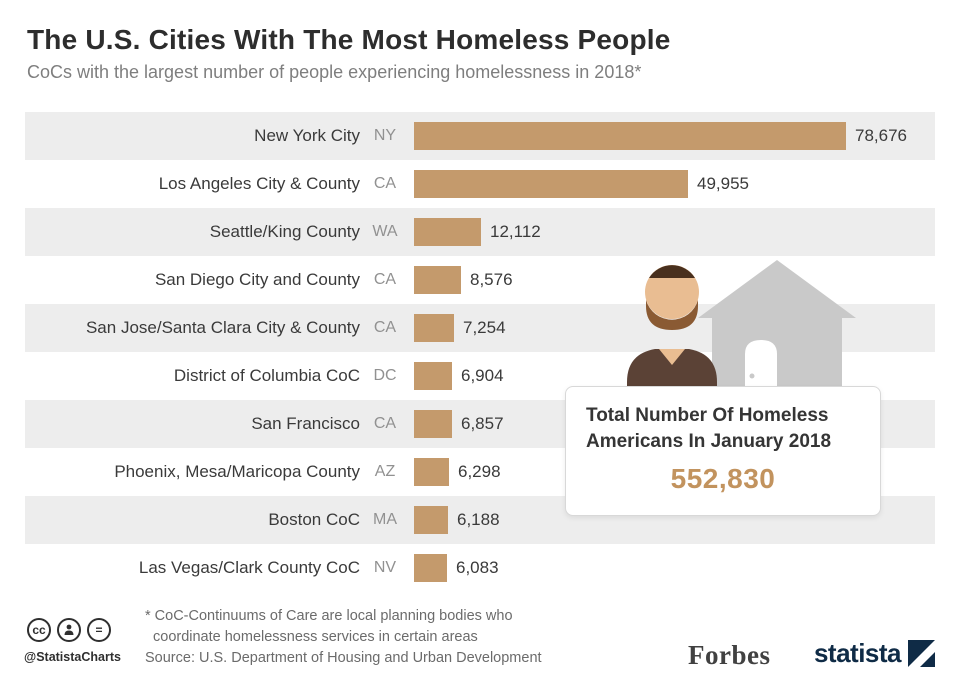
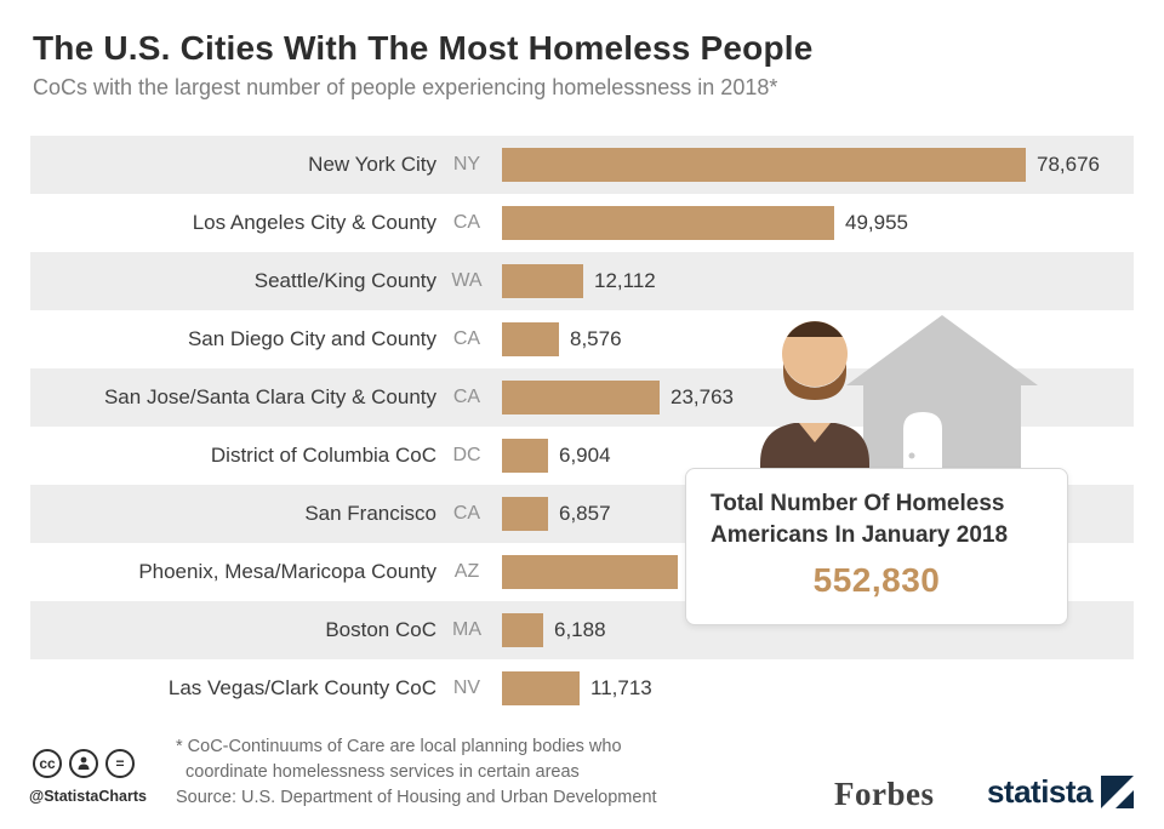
San Jose/Santa Clara City & County: 7,254 -> 23,763
Phoenix, Mesa/Maricopa County: 6,298 -> 26,337
Las Vegas/Clark County CoC: 6,083 -> 11,713
